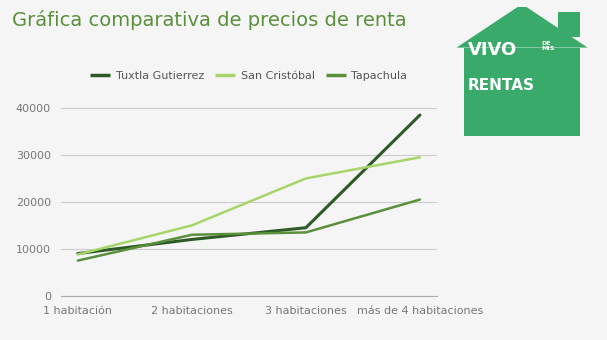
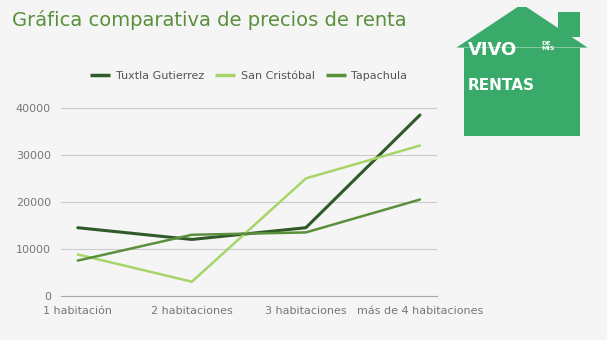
Tuxtla Gutierrez/1 habitación: 9000 -> 14500
San Cristóbal/2 habitaciones: 15000 -> 3000
San Cristóbal/más de 4 habitaciones: 29500 -> 32000
